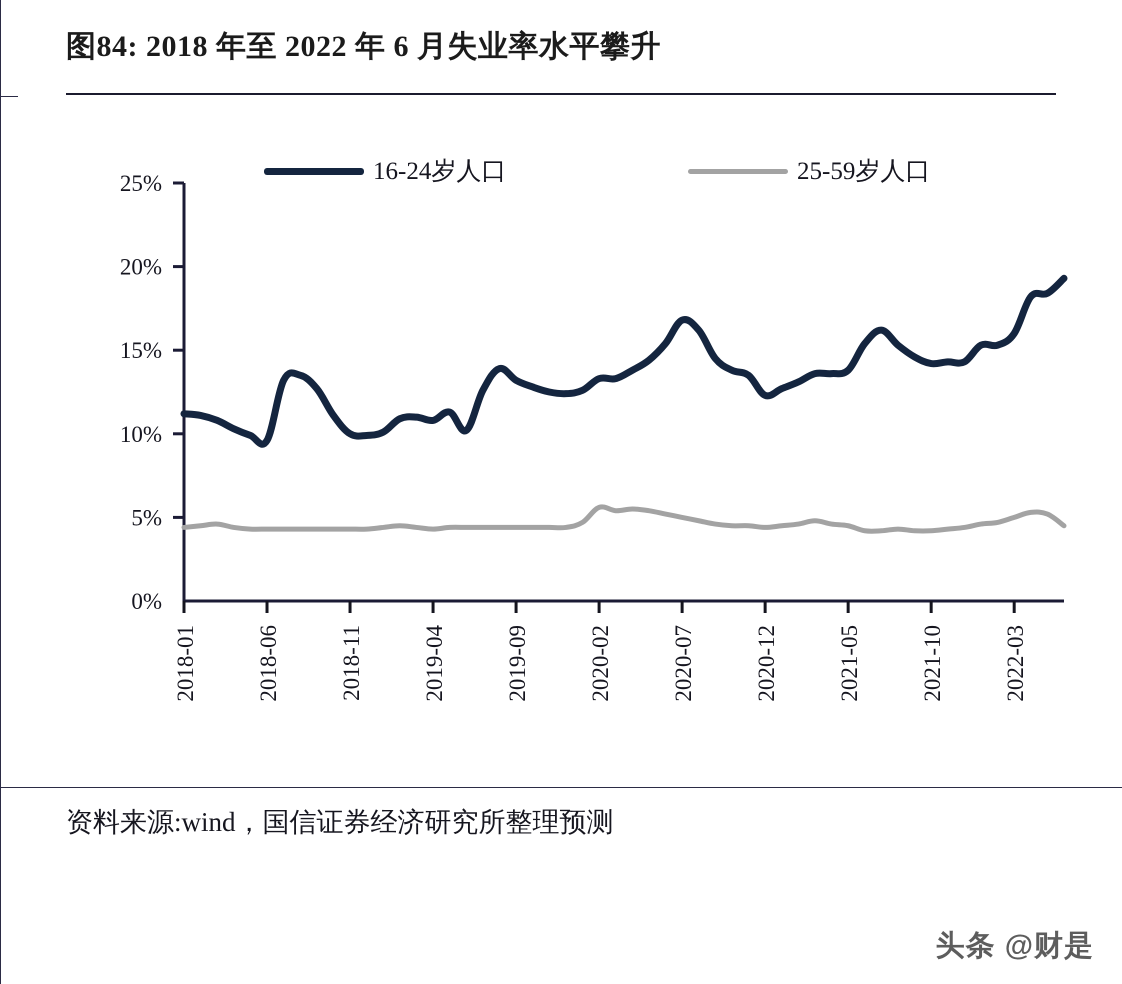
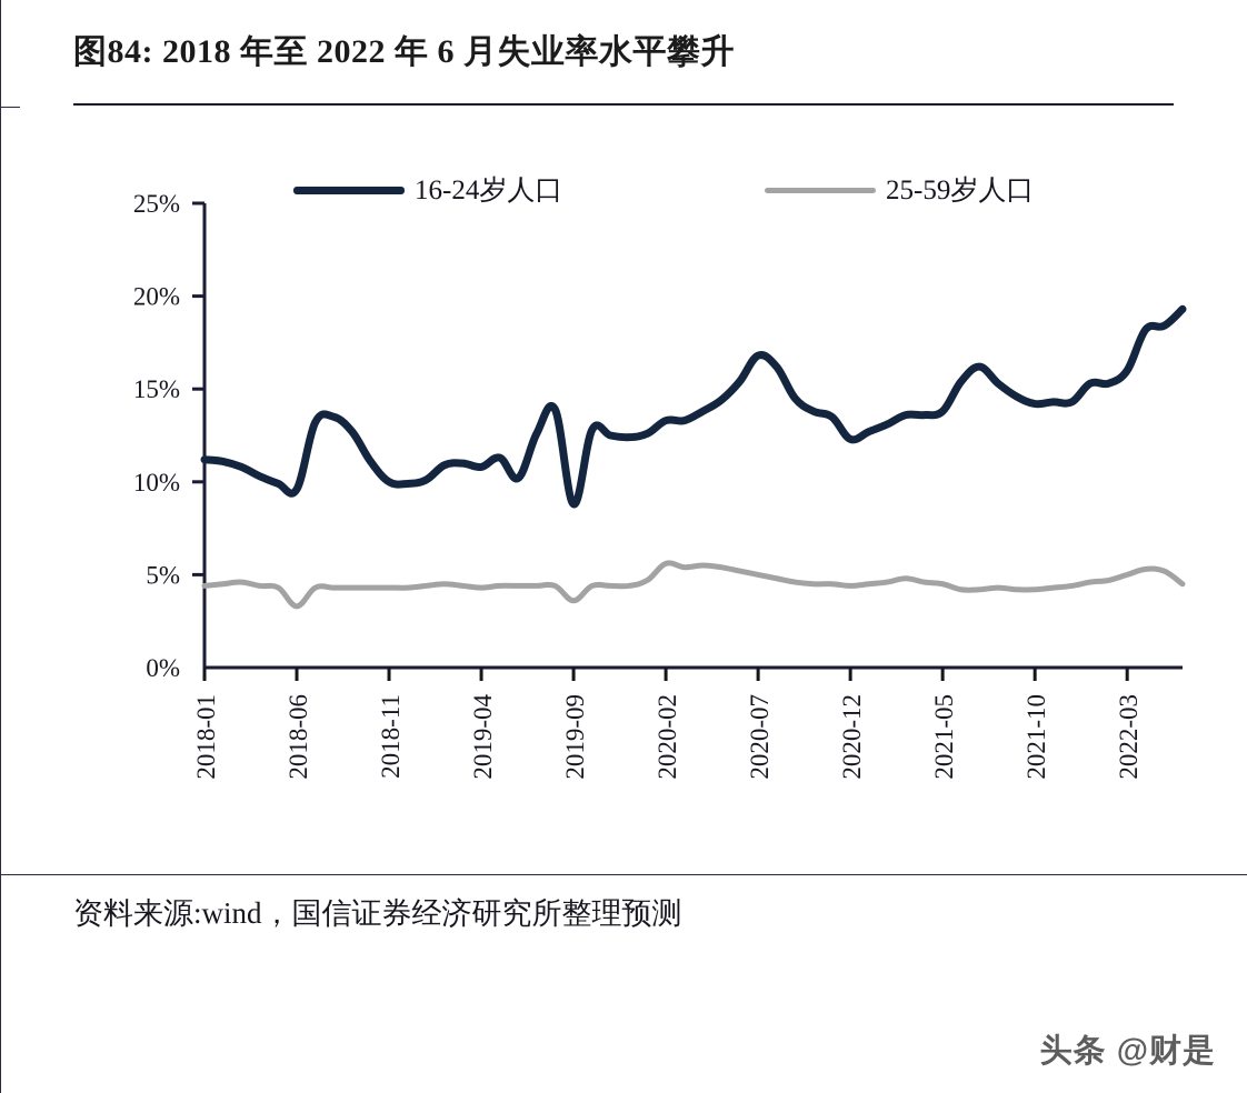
25-59岁人口/2018-06: 4.3% -> 3.3%
16-24岁人口/2019-09: 13.2% -> 8.8%
25-59岁人口/2019-09: 4.4% -> 3.6%
